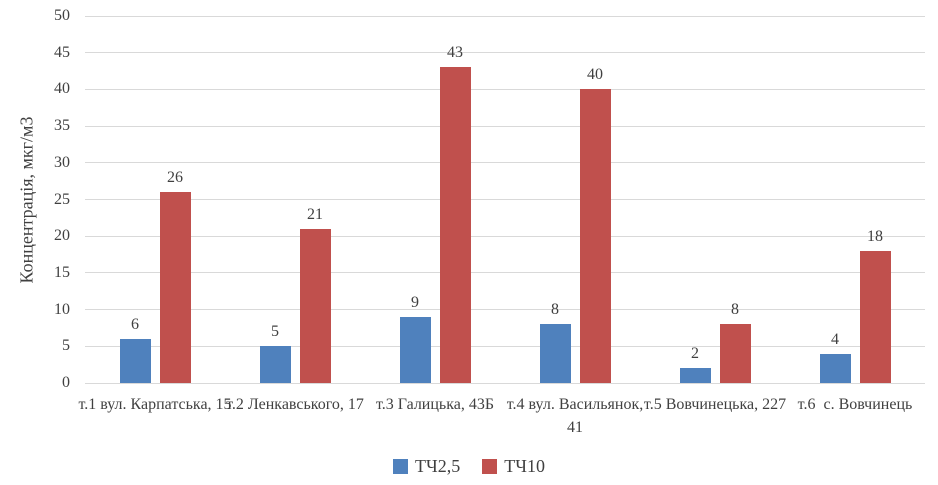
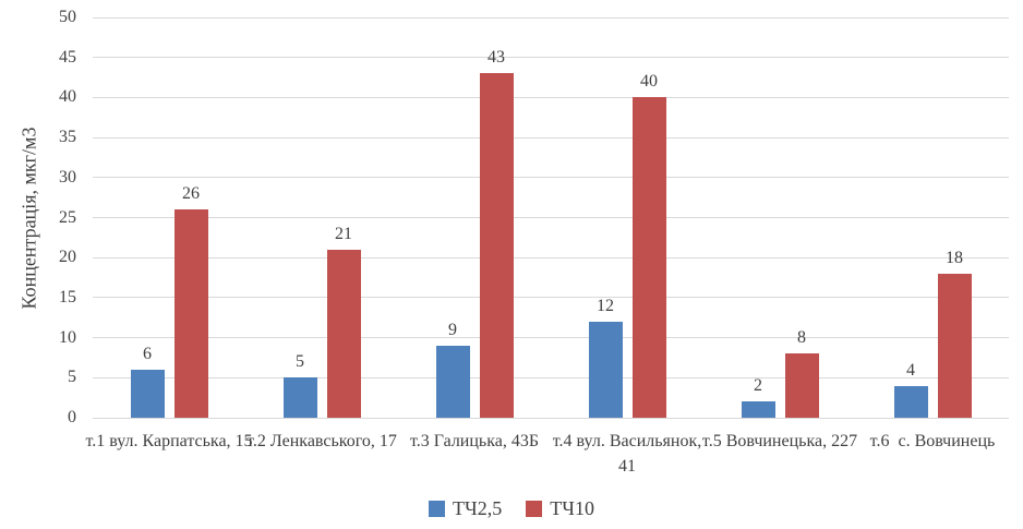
ТЧ2,5/т.4 вул. Васильянок, 41: 8 -> 12
